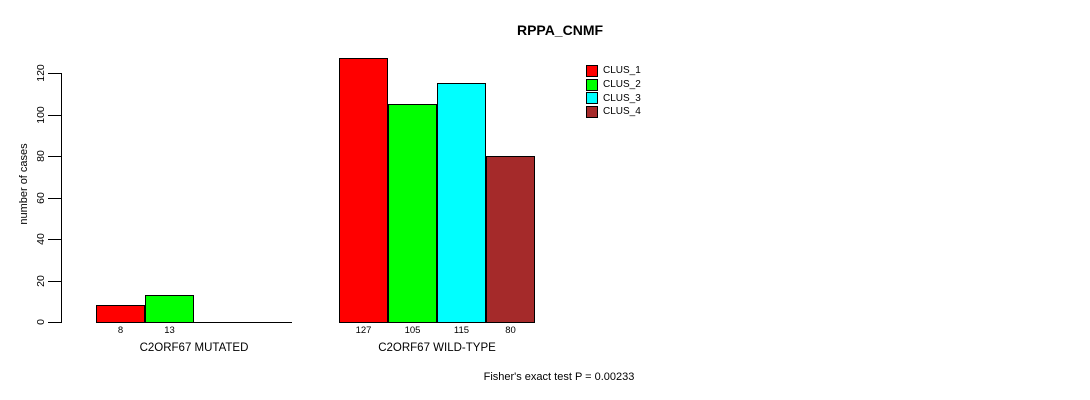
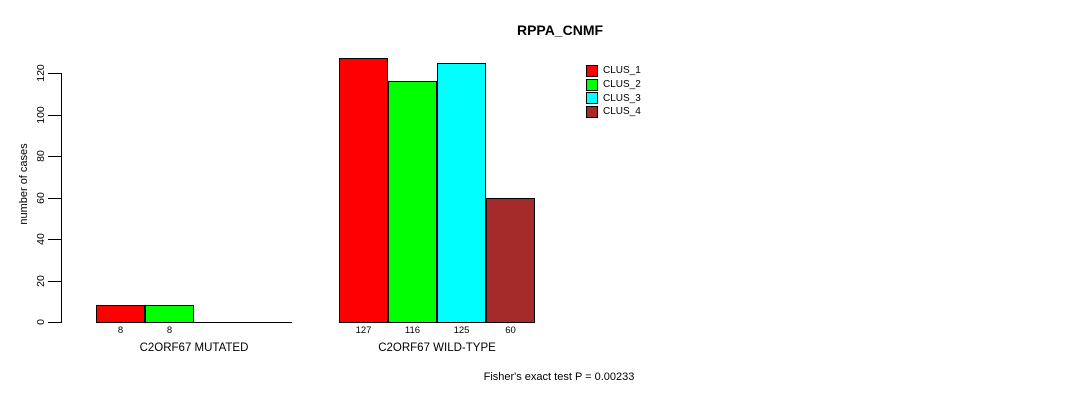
CLUS_2/C2ORF67 MUTATED: 13 -> 8
CLUS_2/C2ORF67 WILD-TYPE: 105 -> 116
CLUS_3/C2ORF67 WILD-TYPE: 115 -> 125
CLUS_4/C2ORF67 WILD-TYPE: 80 -> 60
